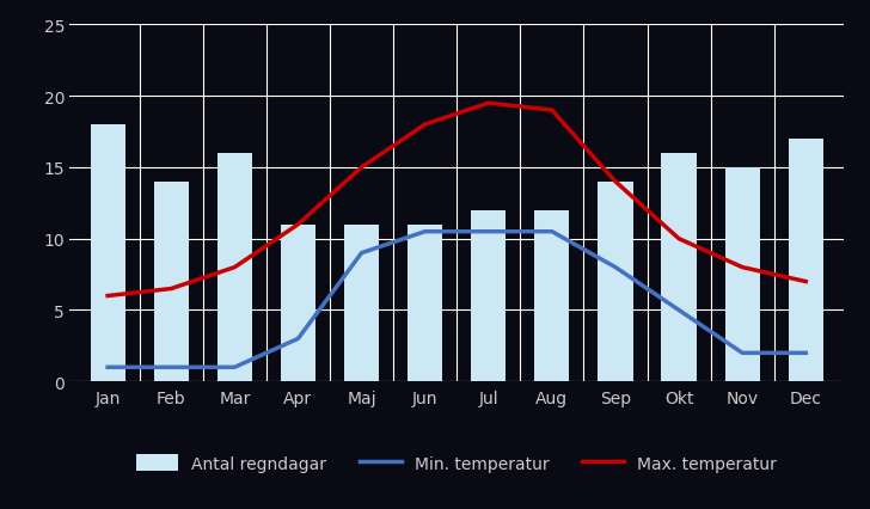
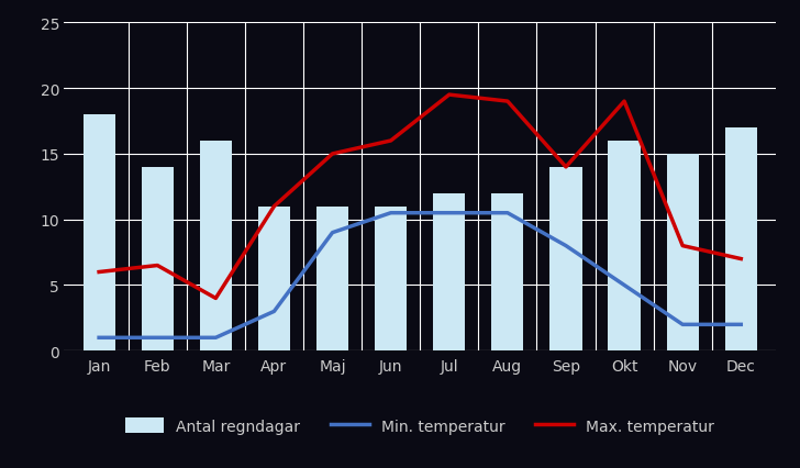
Max. temperatur/Mar: 8.0 -> 4.0
Max. temperatur/Jun: 18.0 -> 16.0
Max. temperatur/Okt: 10.0 -> 19.0
